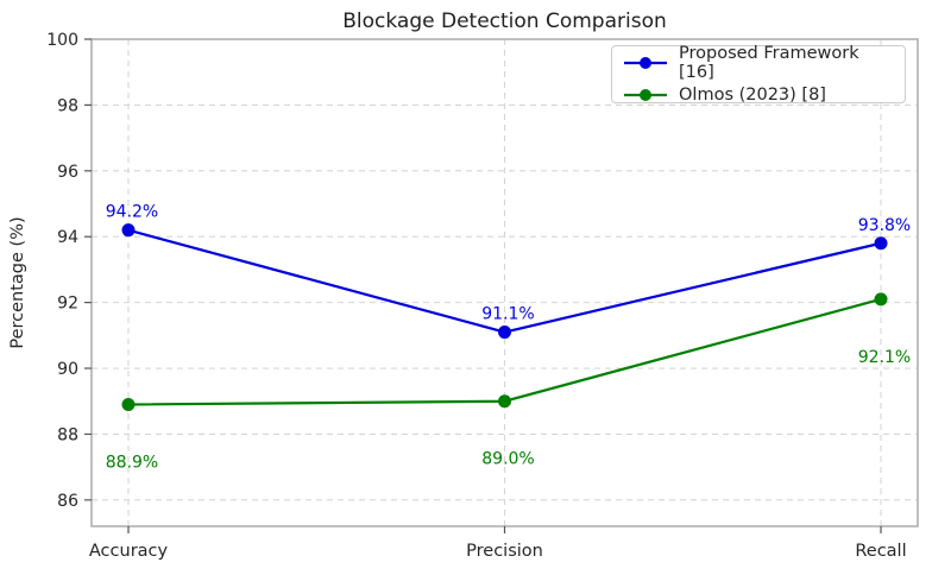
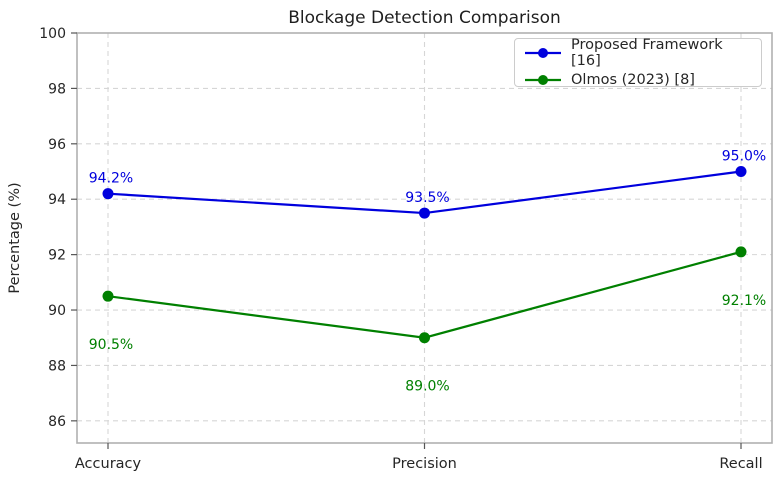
Olmos (2023) [8]/Accuracy: 88.9% -> 90.5%
Proposed Framework [16]/Precision: 91.1% -> 93.5%
Proposed Framework [16]/Recall: 93.8% -> 95.0%
